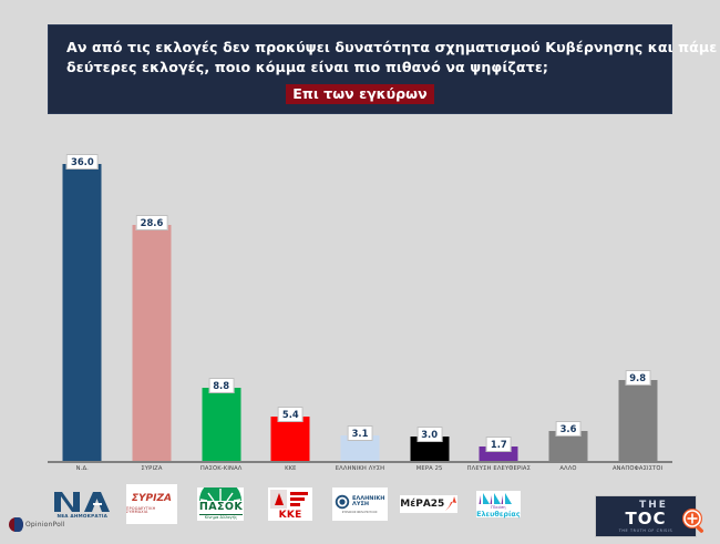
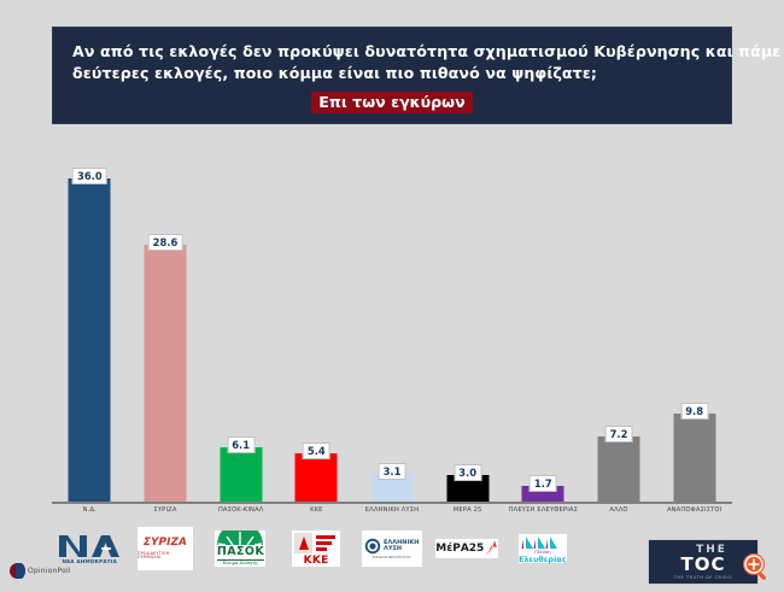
ΠΑΣΟΚ-ΚΙΝΑΛ: 8.8 -> 6.1
ΑΛΛΟ: 3.6 -> 7.2
